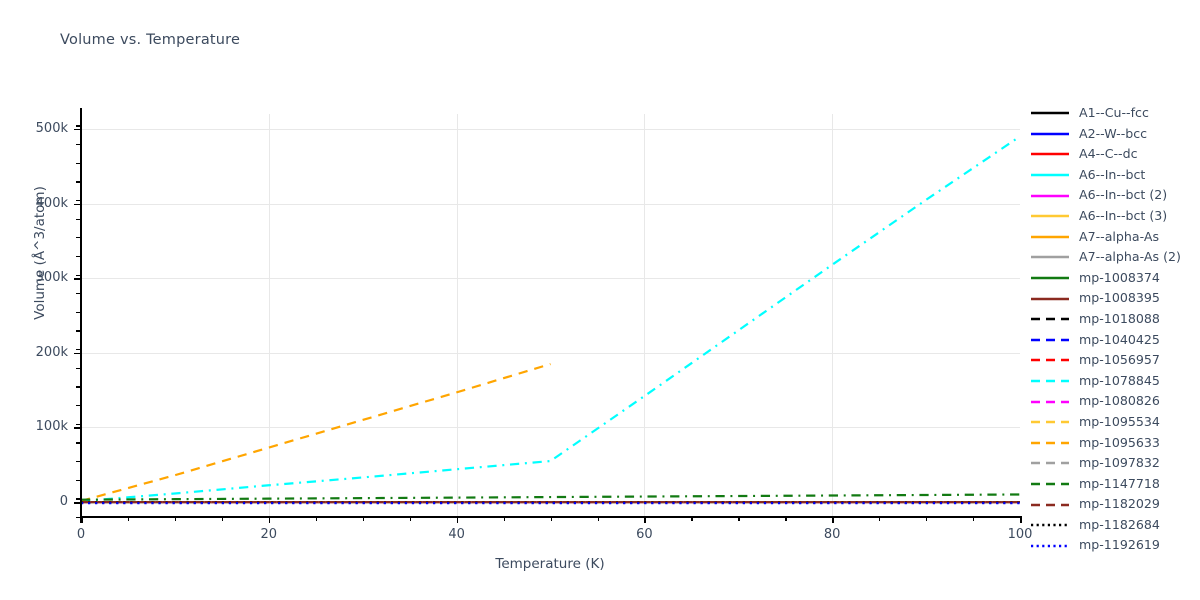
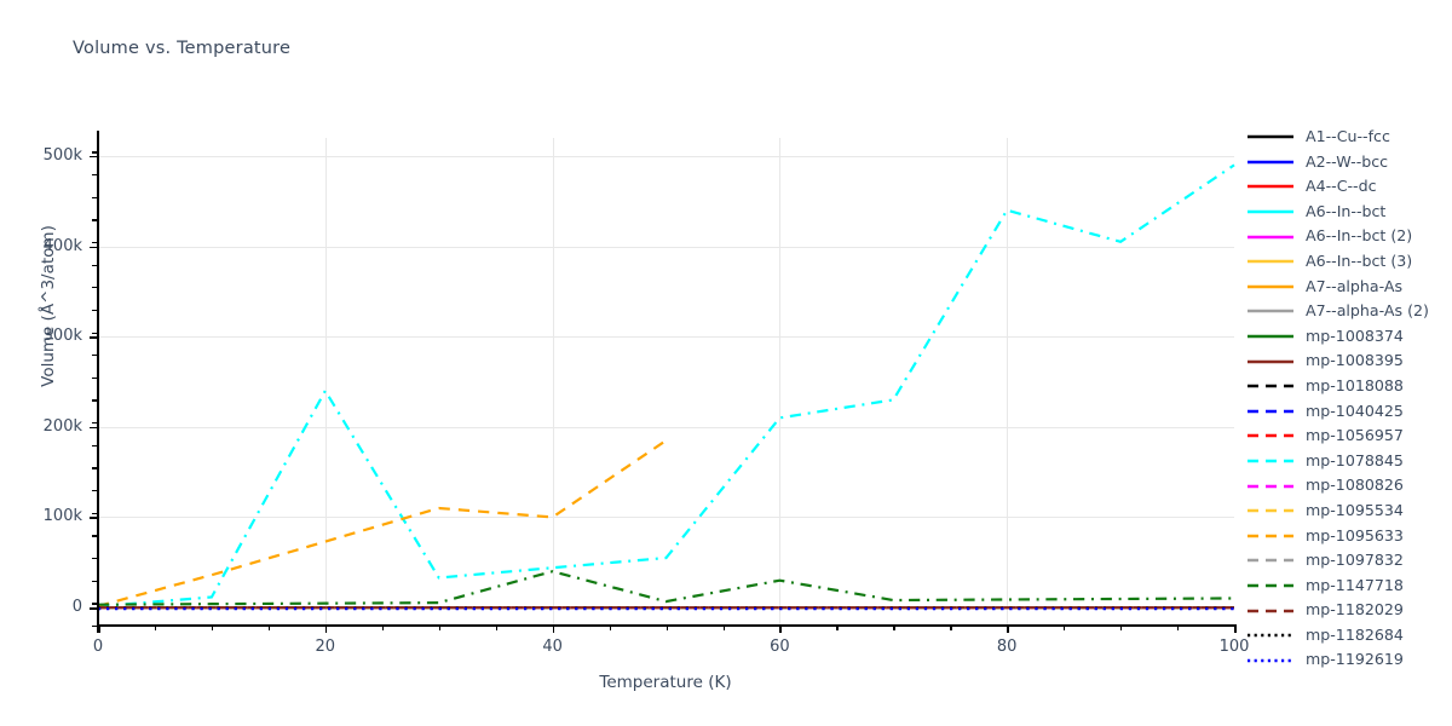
mp-1078845/20: 20k -> 240k
mp-1095633/40: 150k -> 100k
mp-1147718/40: 10k -> 40k
mp-1078845/60: 140k -> 210k
mp-1147718/60: 10k -> 30k
mp-1078845/80: 320k -> 440k
